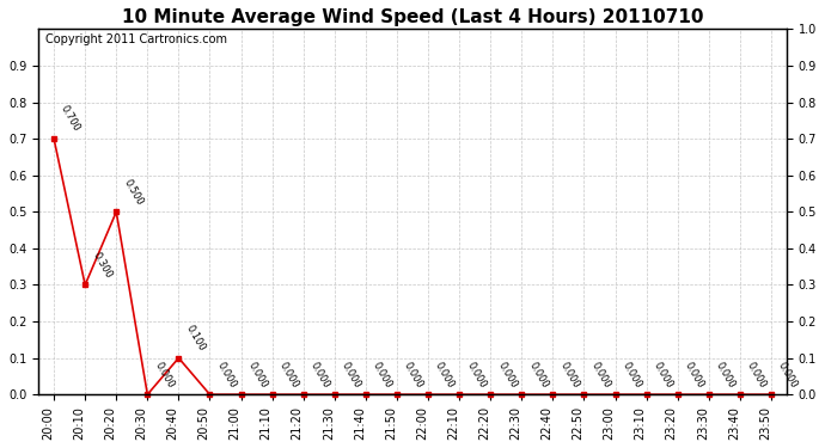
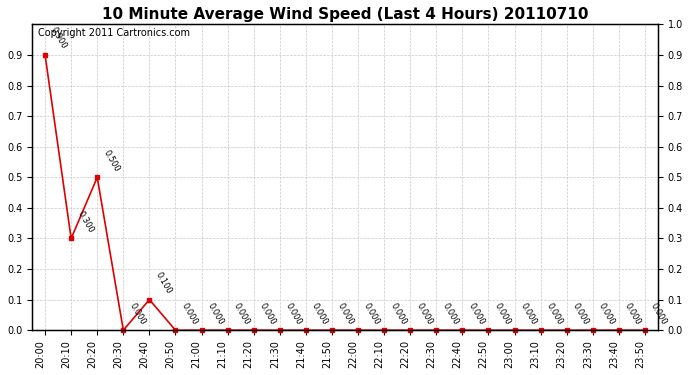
20:00: 0.7 -> 0.9
